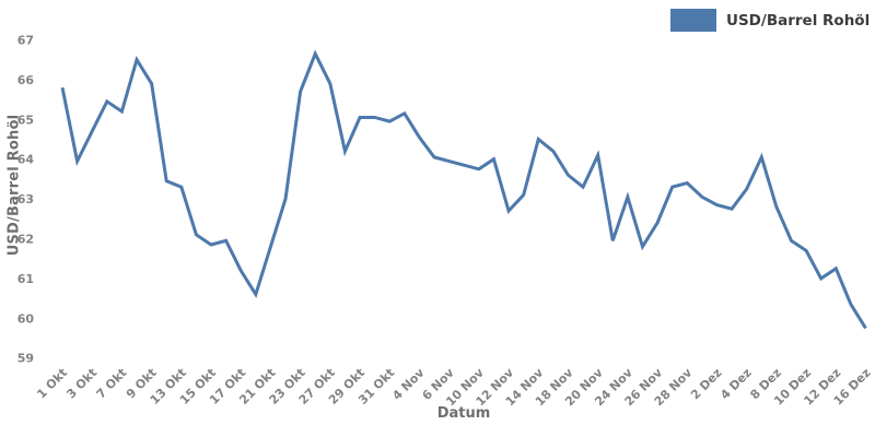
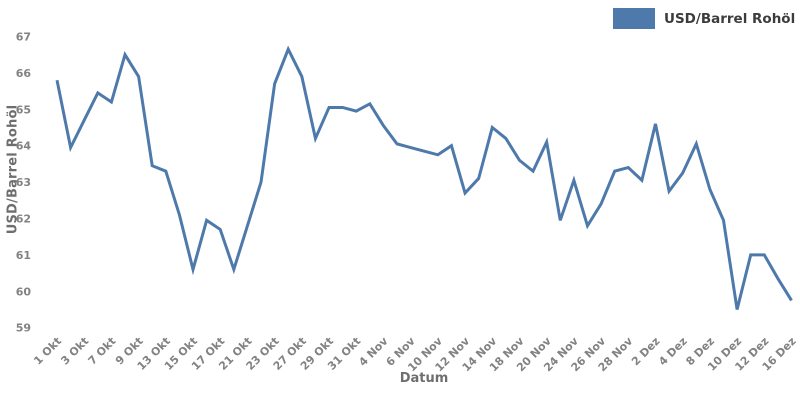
15 Okt: 61.9 -> 60.6
17 Okt: 61.2 -> 61.7
2 Dez: 62.9 -> 64.6
10 Dez: 61.7 -> 59.5
12 Dez: 61.2 -> 61.0
